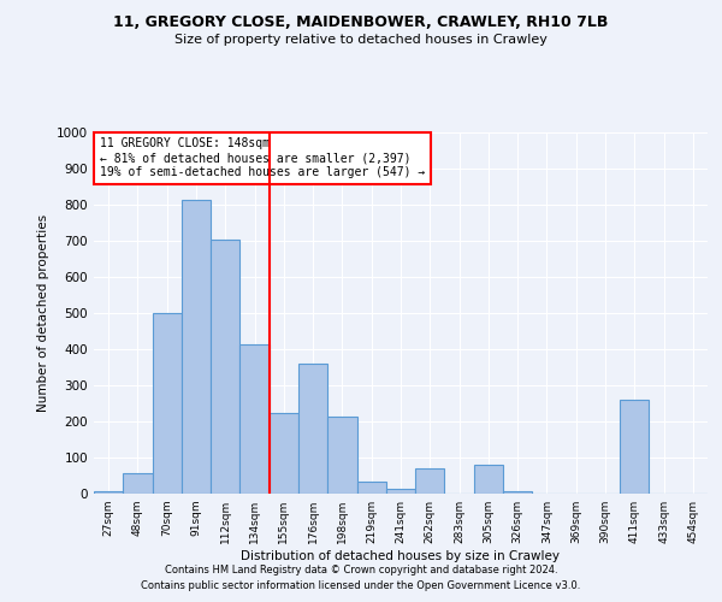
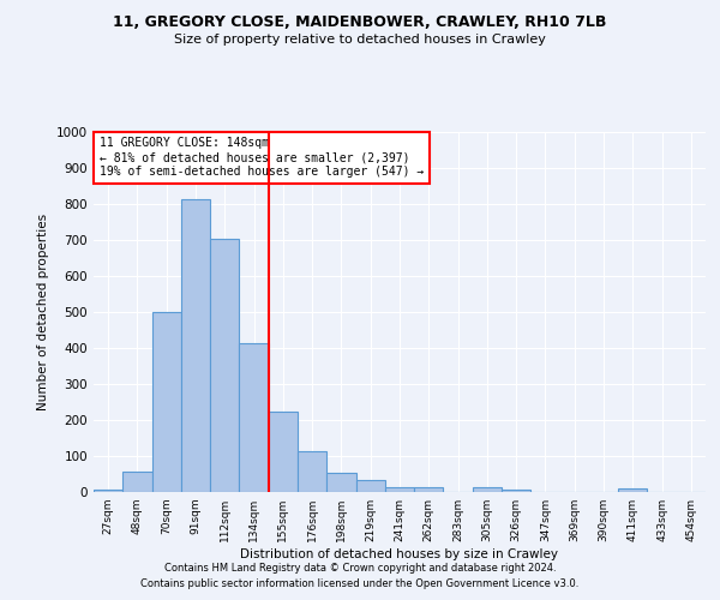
176sqm: 360 -> 115
198sqm: 215 -> 55
262sqm: 70 -> 15
305sqm: 80 -> 12
411sqm: 260 -> 10
